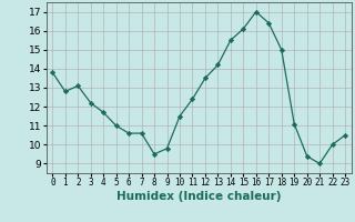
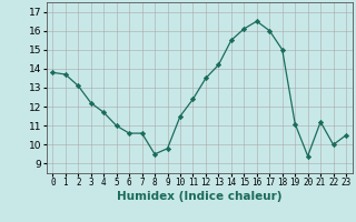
1: 12.8 -> 13.7
16: 17.0 -> 16.5
17: 16.4 -> 16.0
21: 9.0 -> 11.2
